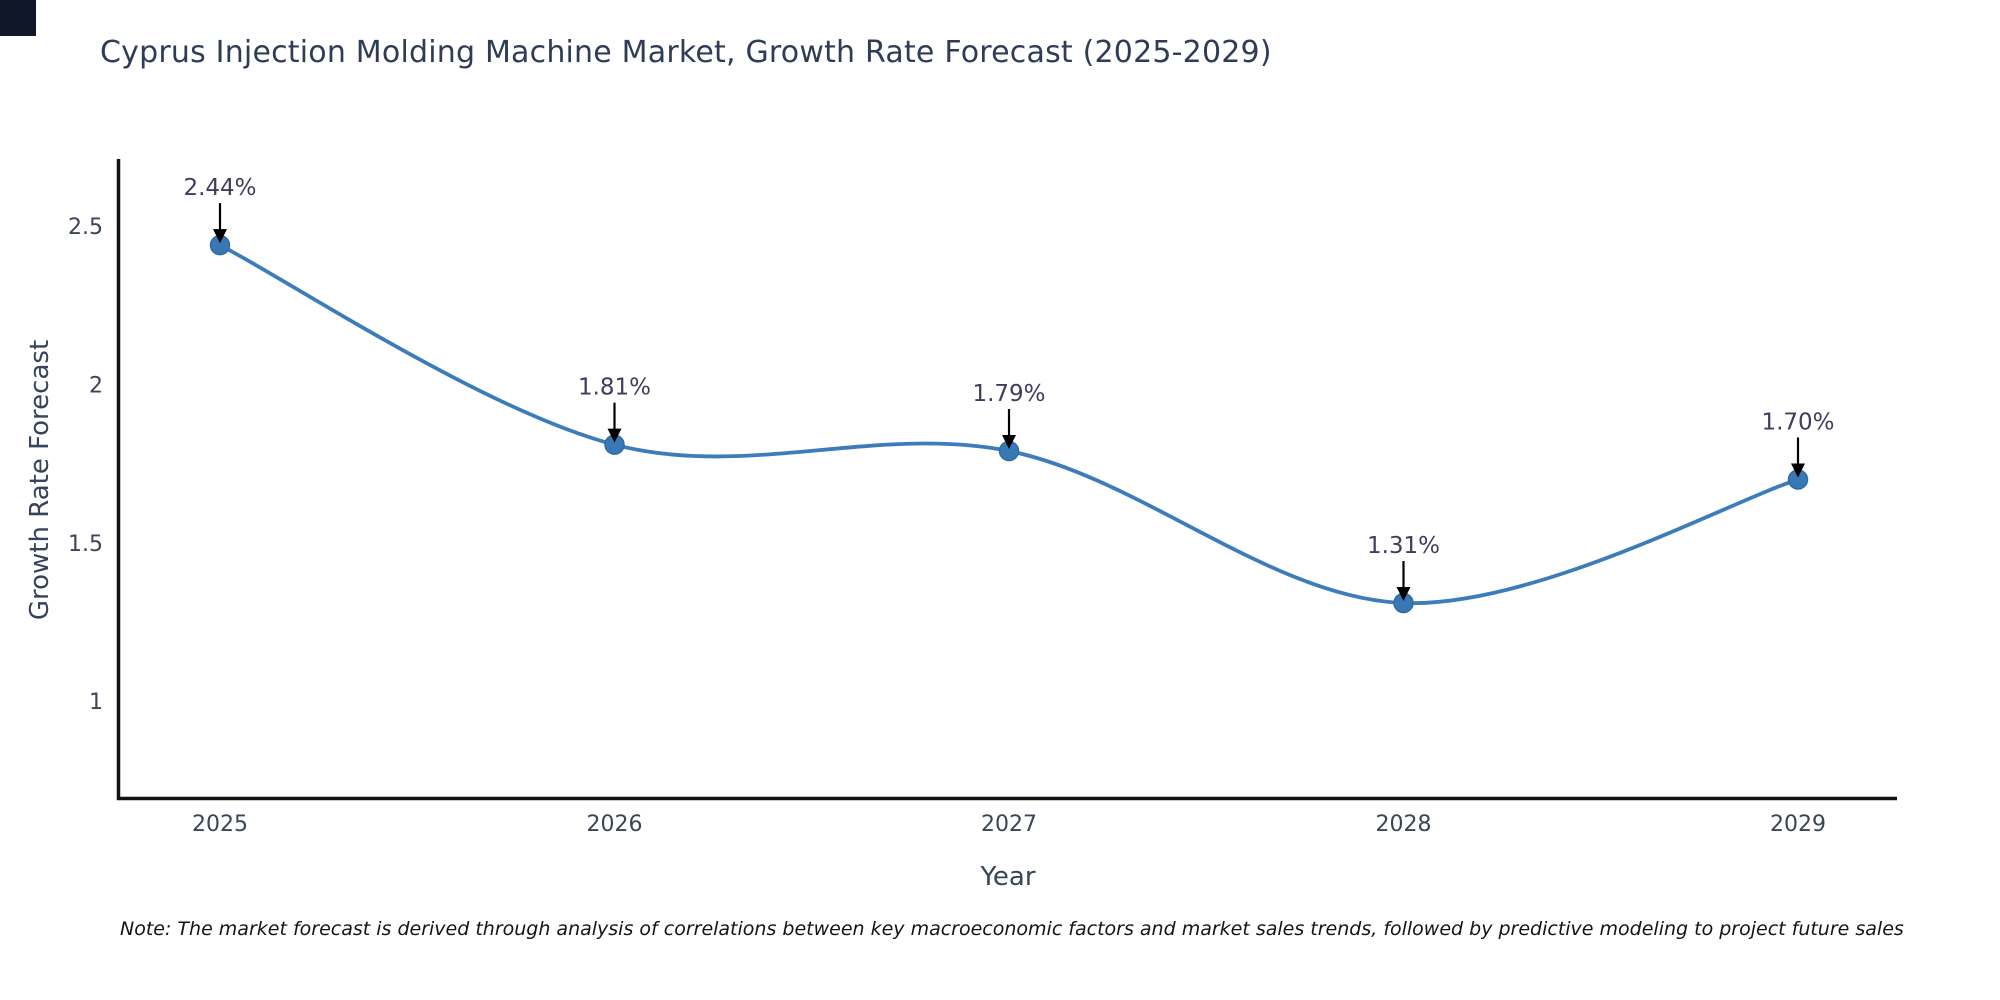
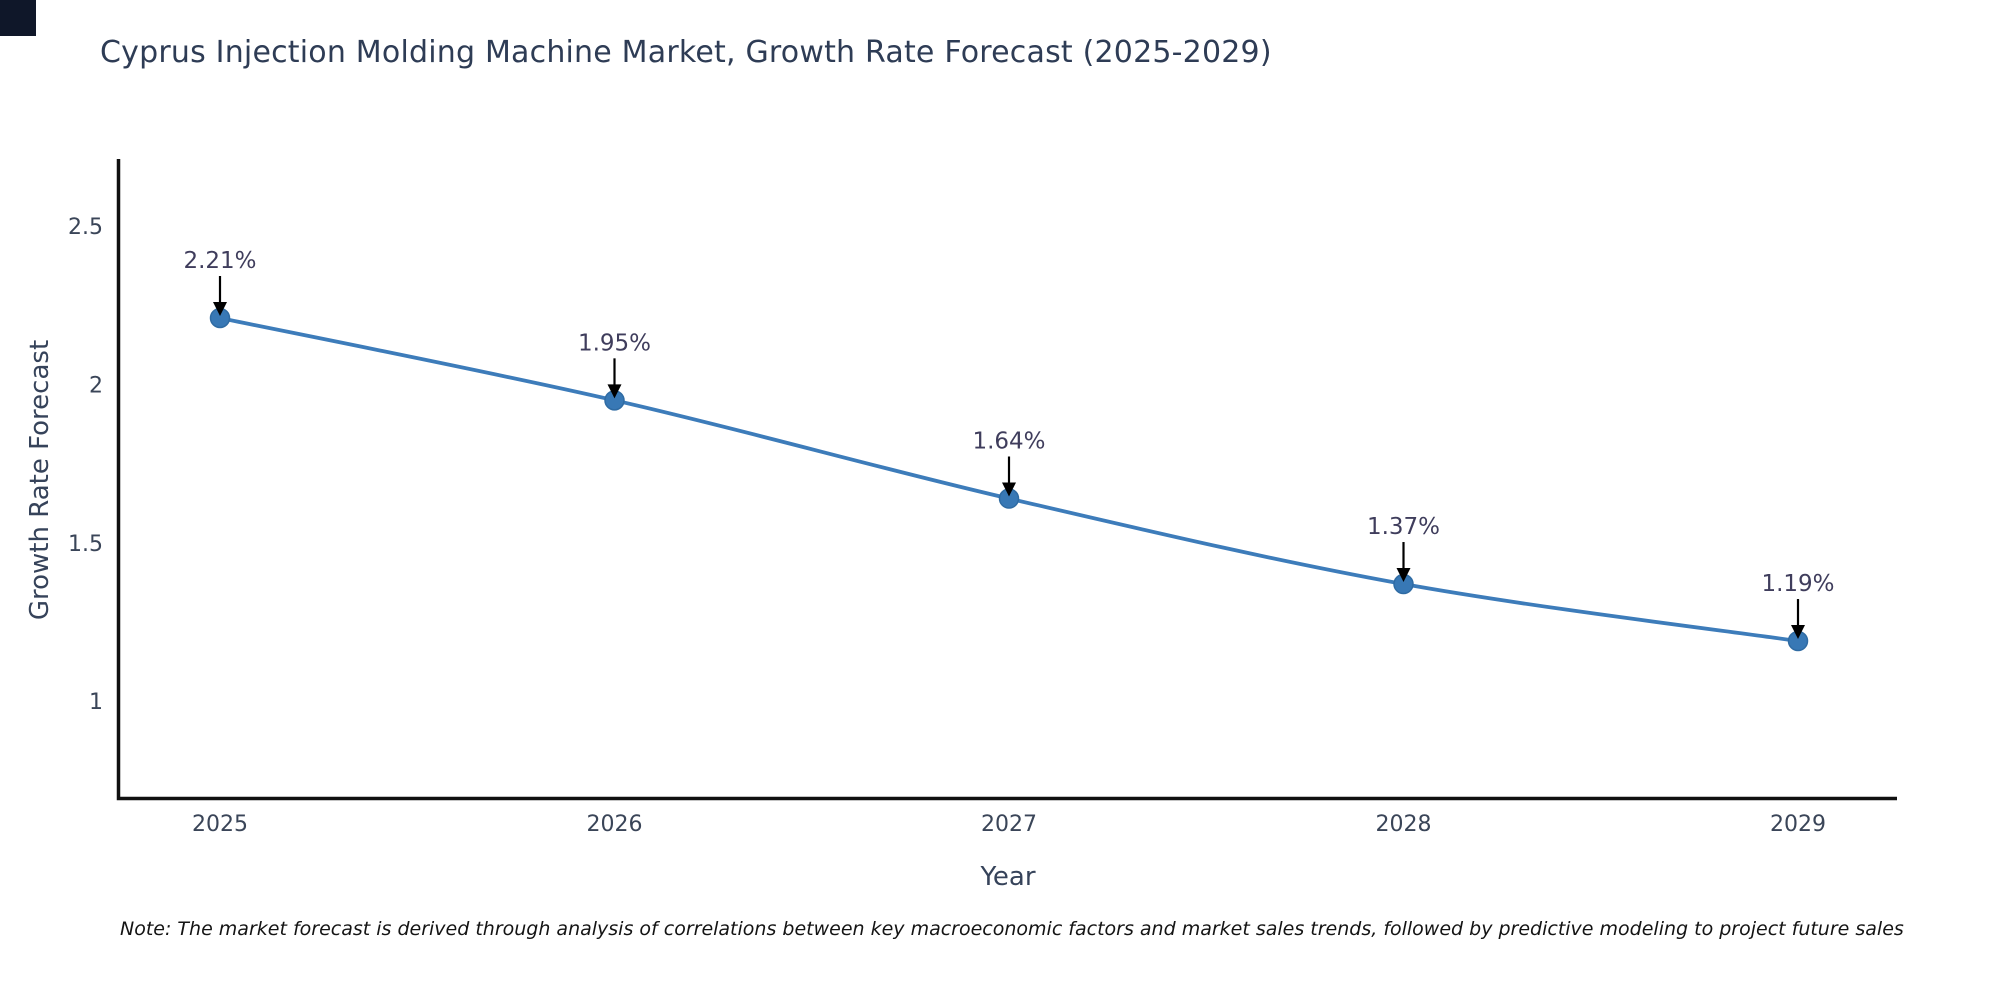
2025: 2.44% -> 2.21%
2026: 1.81% -> 1.95%
2027: 1.79% -> 1.64%
2028: 1.31% -> 1.37%
2029: 1.70% -> 1.19%
